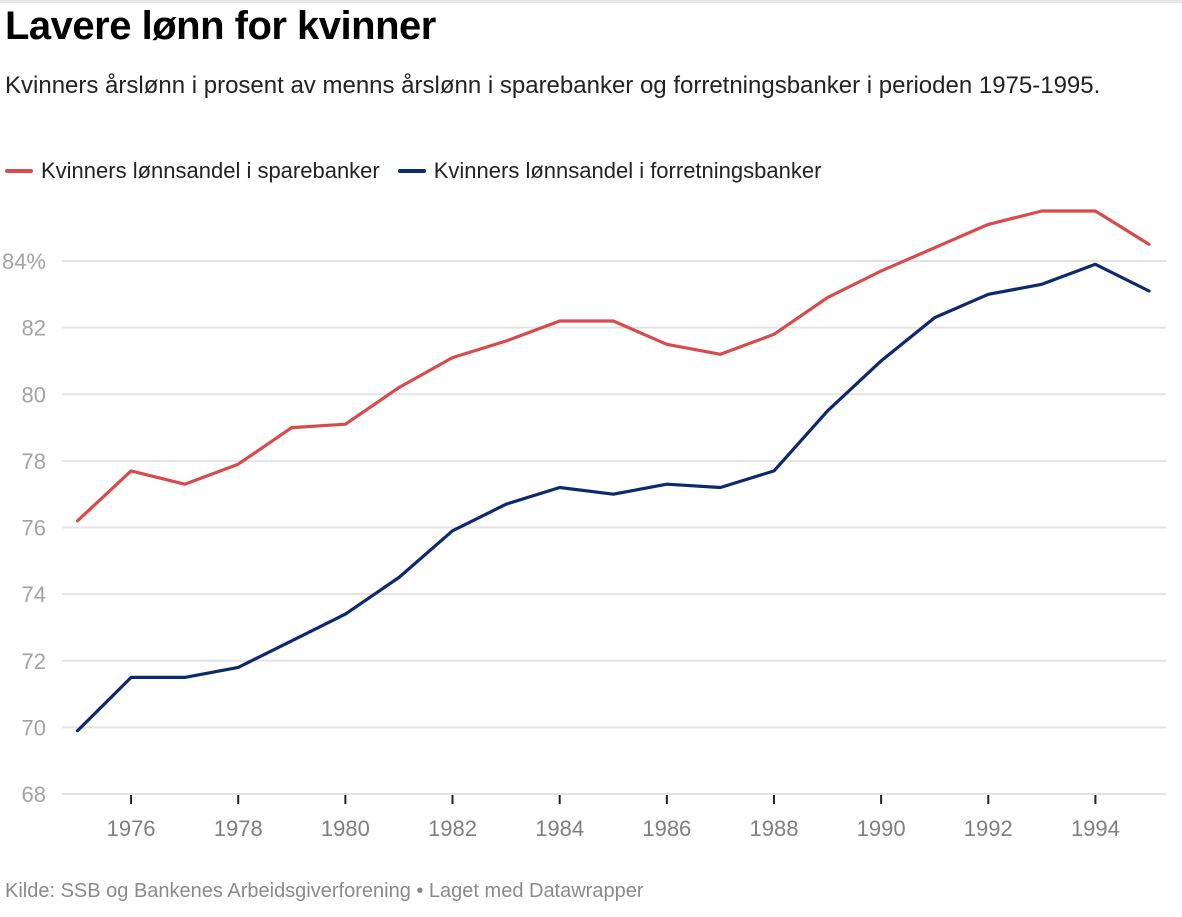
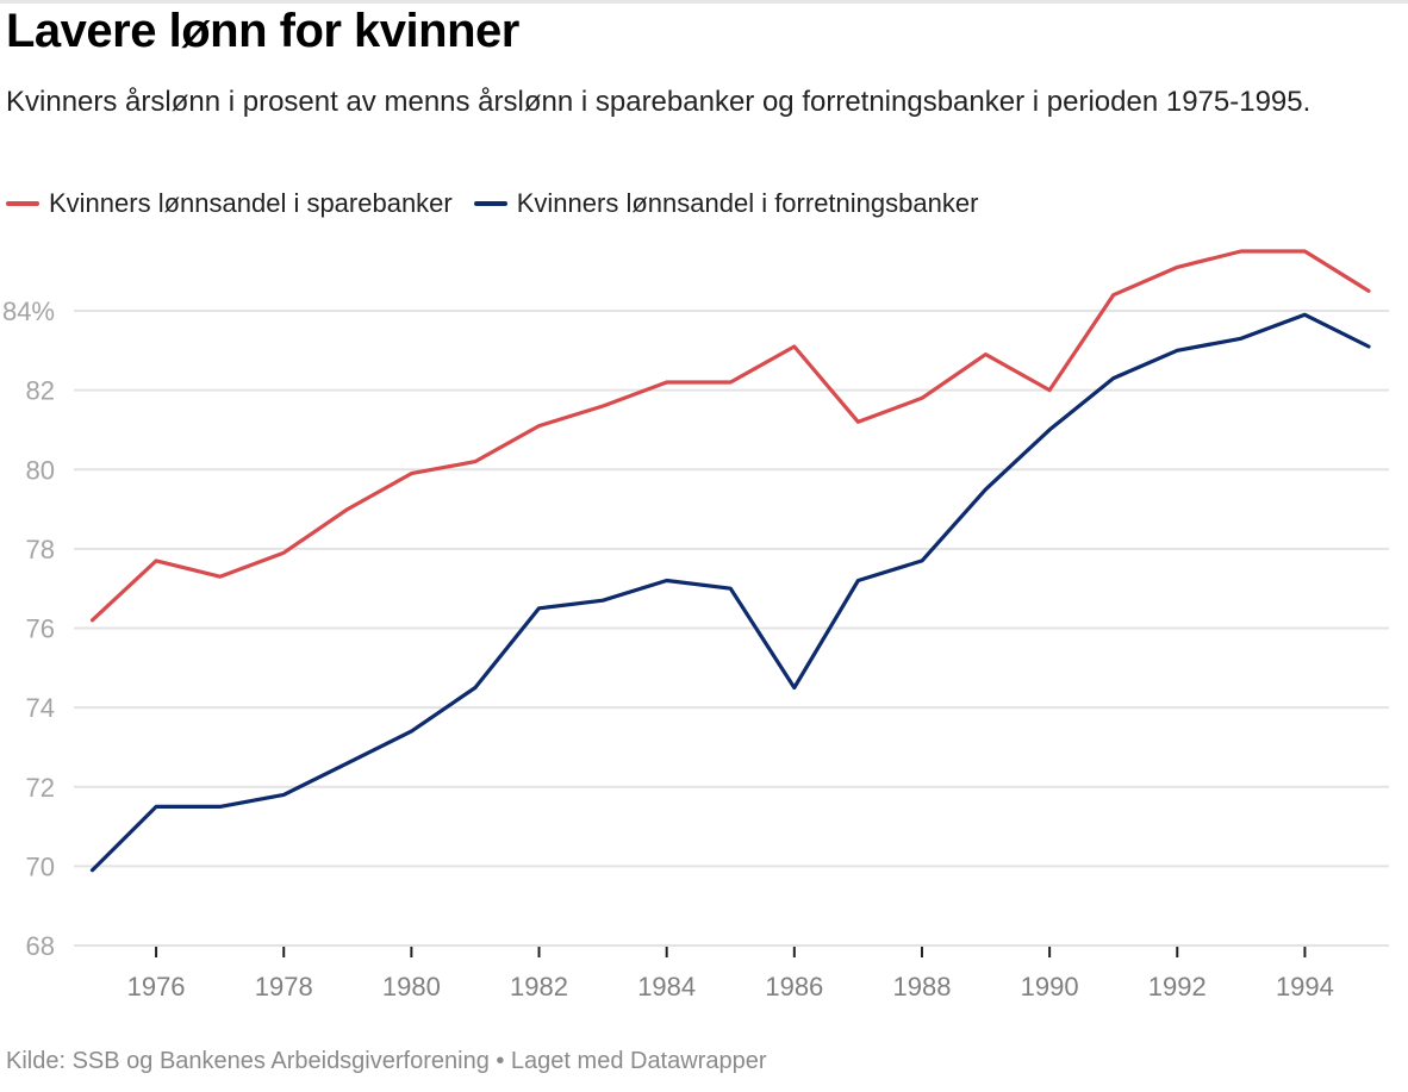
Kvinners lønnsandel i sparebanker/1980: 79.1% -> 79.9%
Kvinners lønnsandel i forretningsbanker/1982: 75.9% -> 76.5%
Kvinners lønnsandel i sparebanker/1986: 81.5% -> 83.1%
Kvinners lønnsandel i forretningsbanker/1986: 77.3% -> 74.5%
Kvinners lønnsandel i sparebanker/1990: 83.7% -> 82.0%
